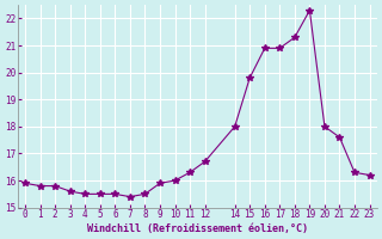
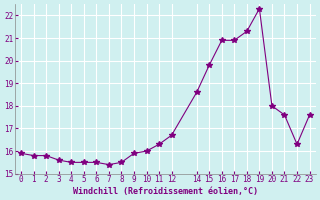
14: 18.0 -> 18.6
23: 16.2 -> 17.6
